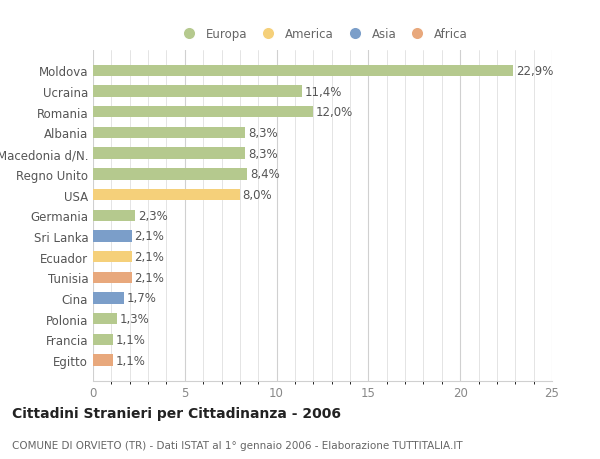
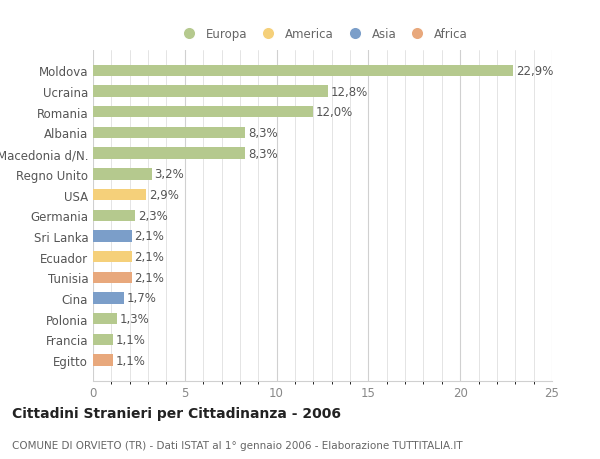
Ucraina: 11,4% -> 12,8%
Regno Unito: 8,4% -> 3,2%
USA: 8,0% -> 2,9%
